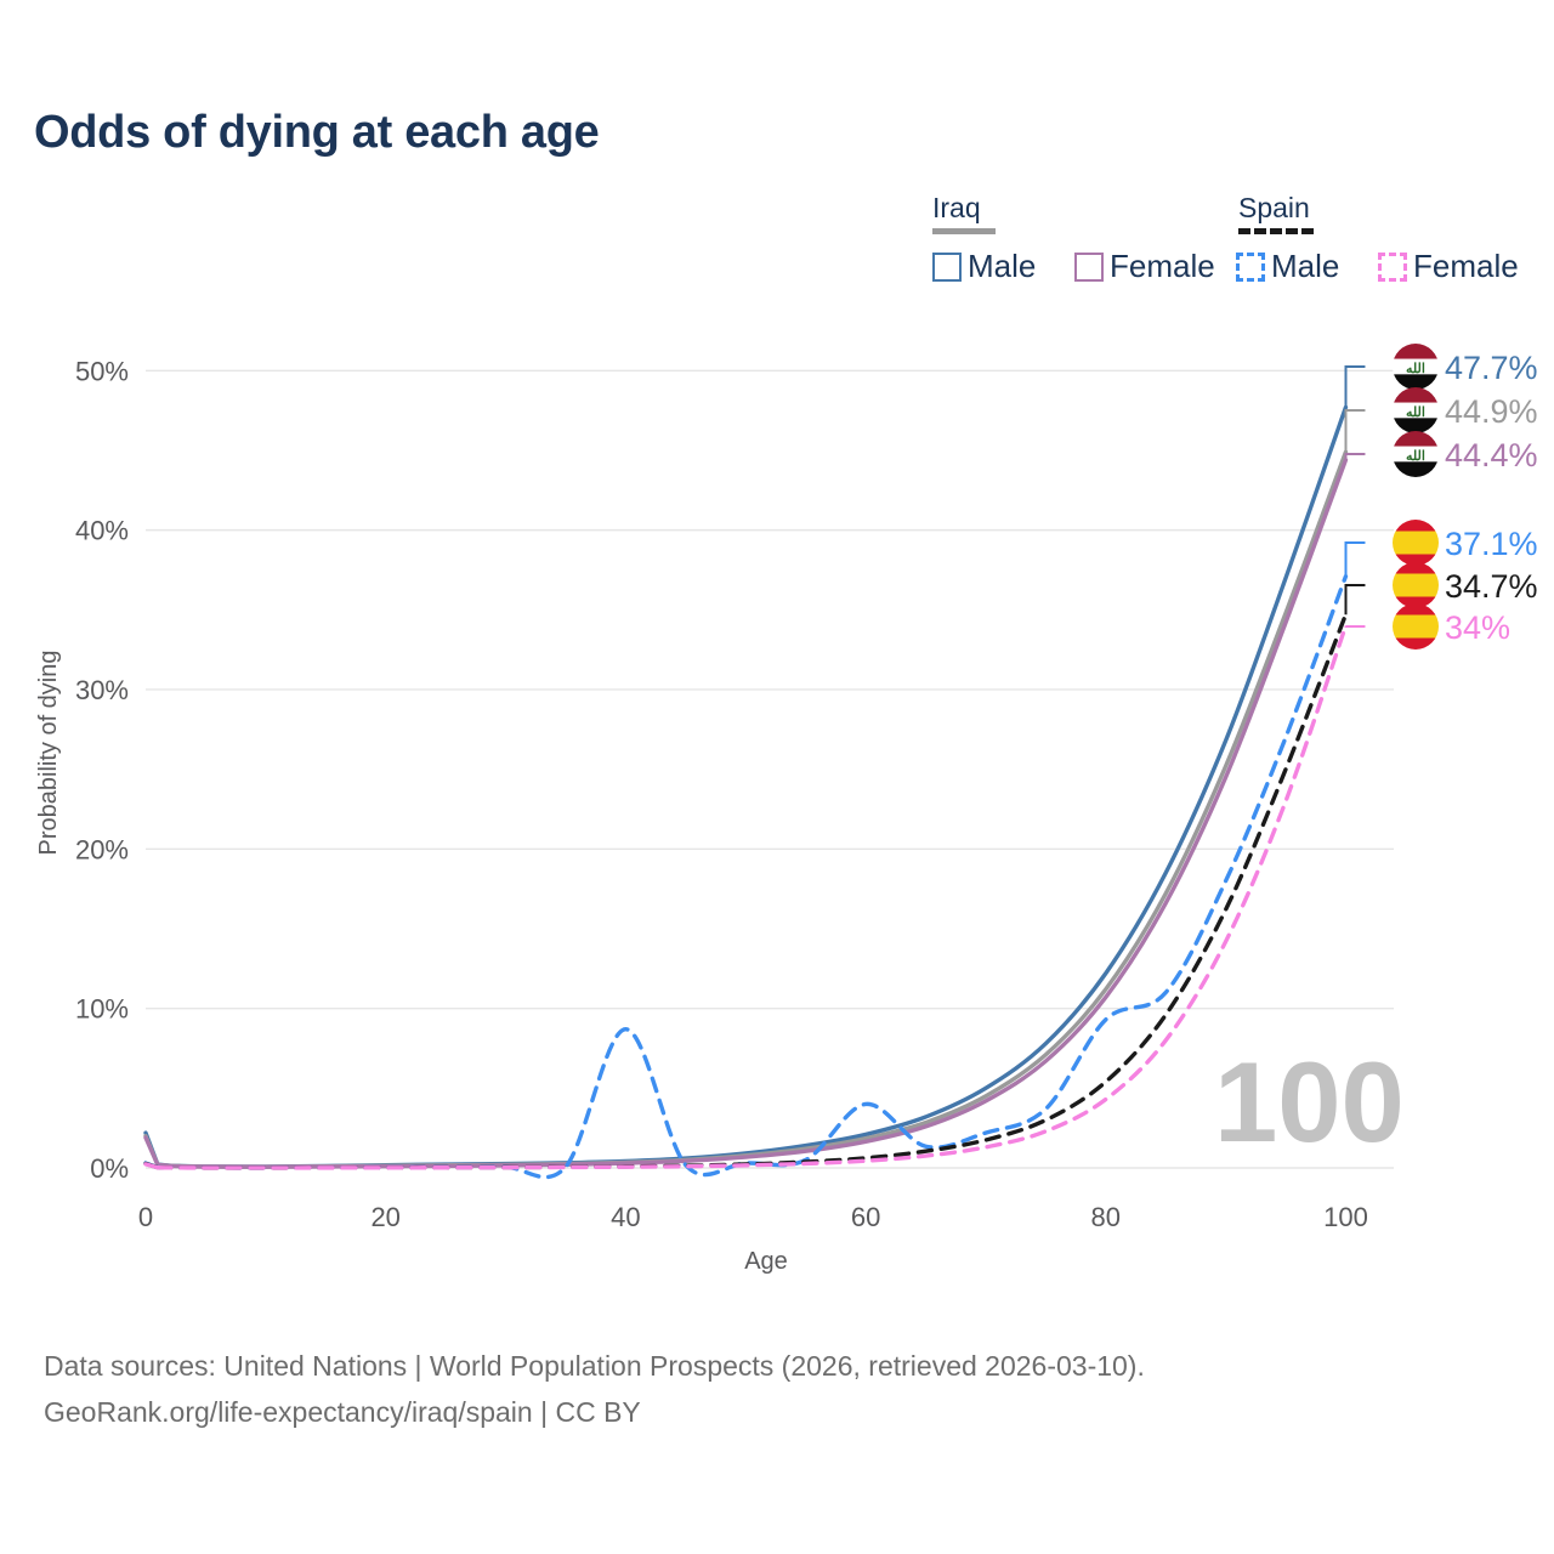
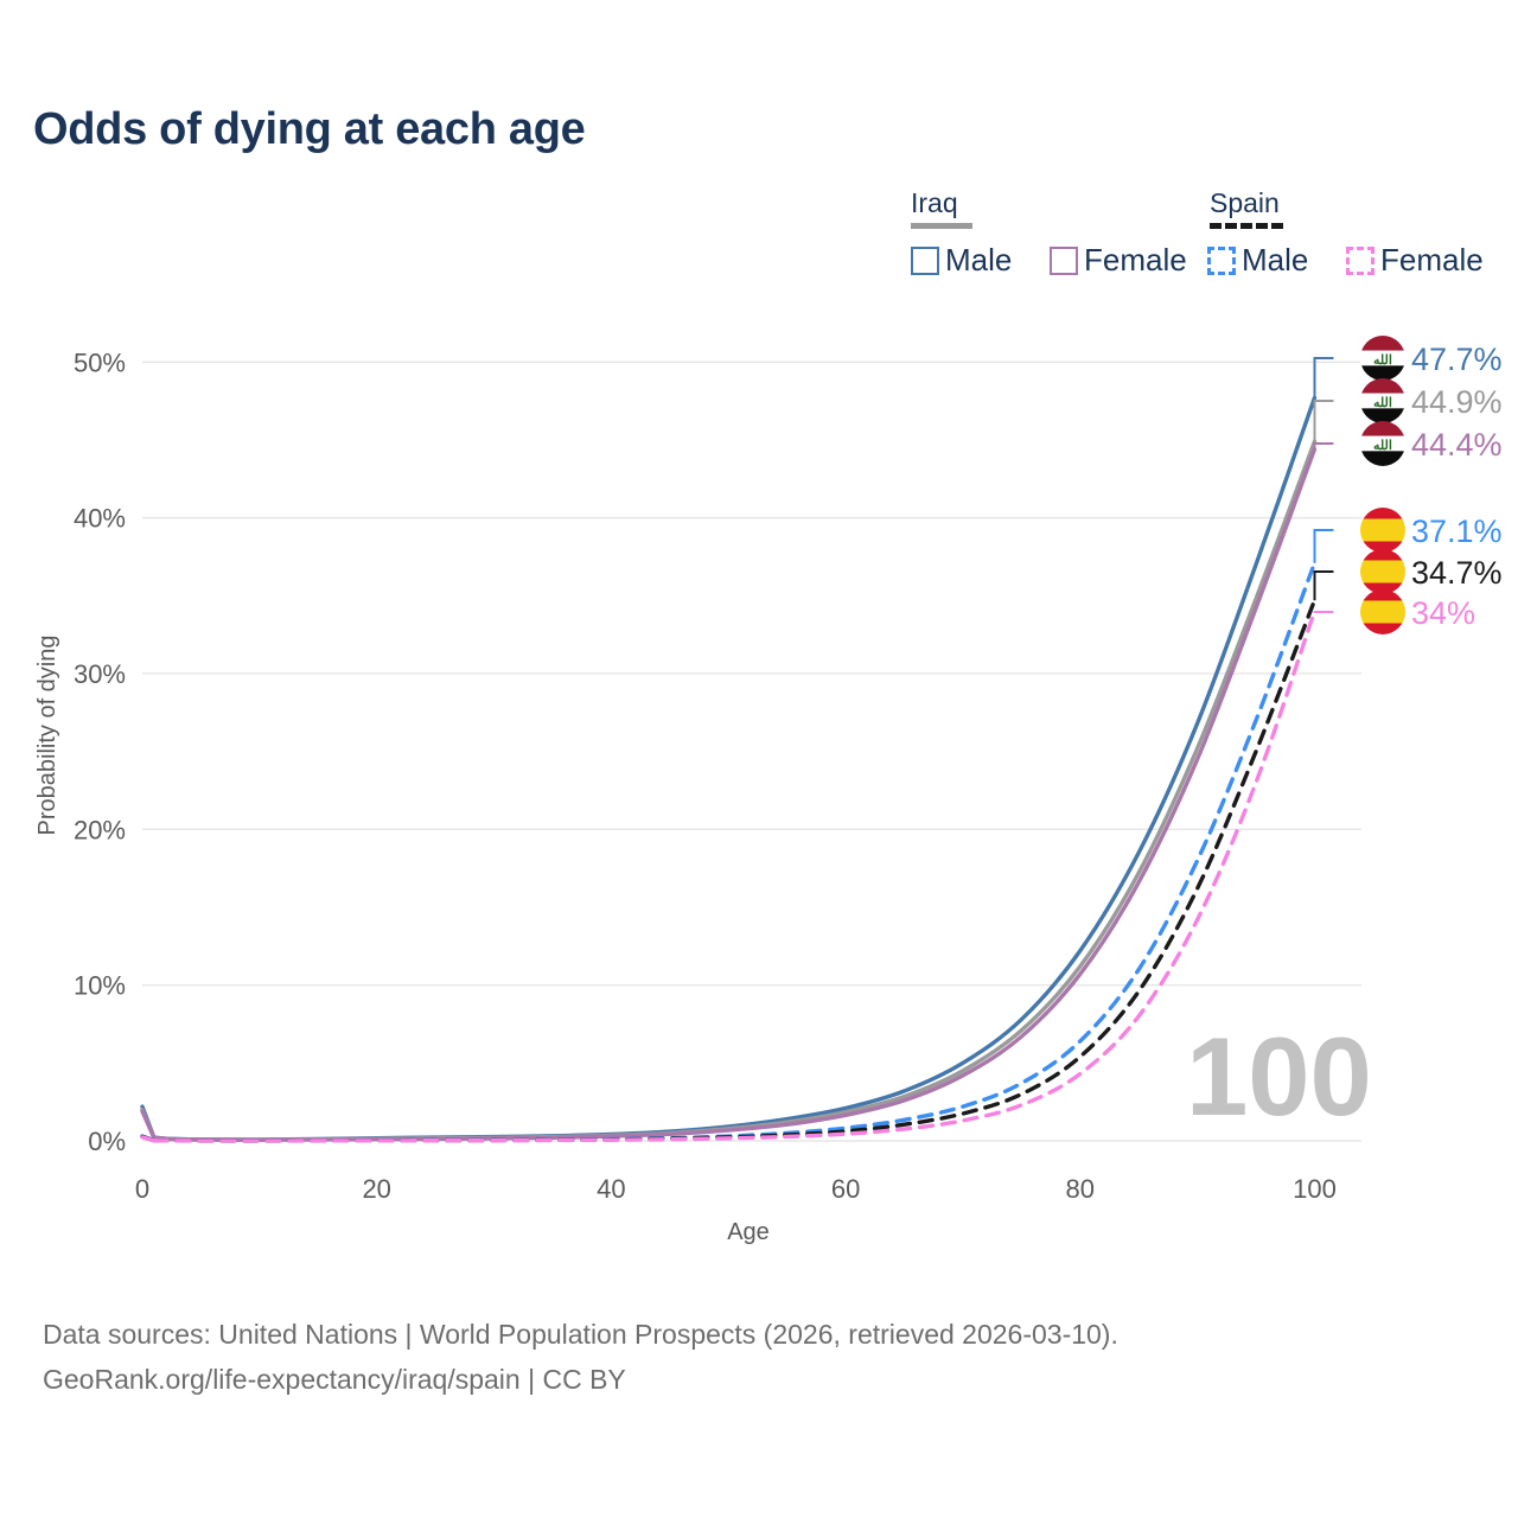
Spain Male/40: 8.7% -> 0.1%
Spain Male/60: 4.0% -> 0.8%
Spain Male/80: 9.3% -> 6.4%
